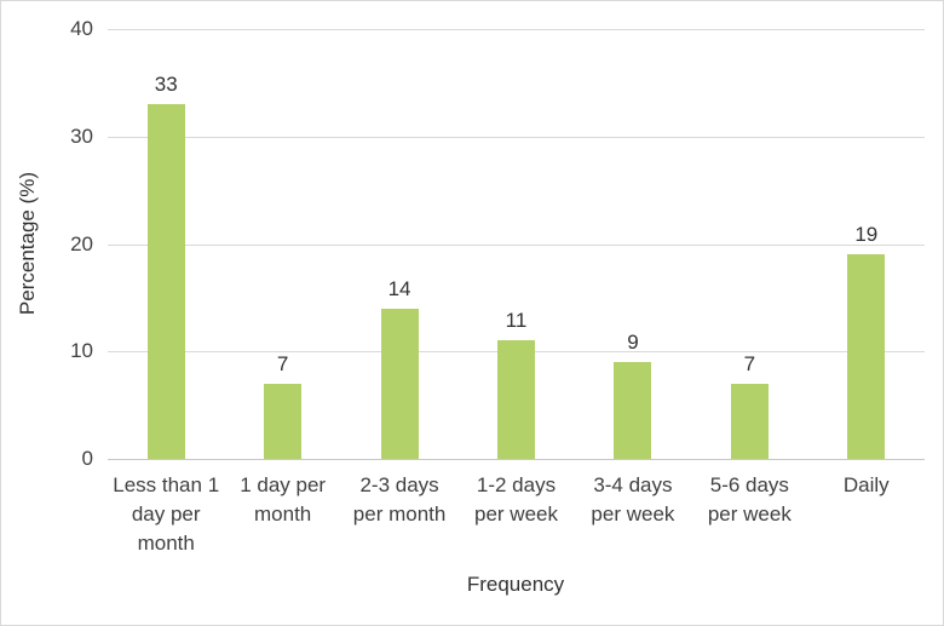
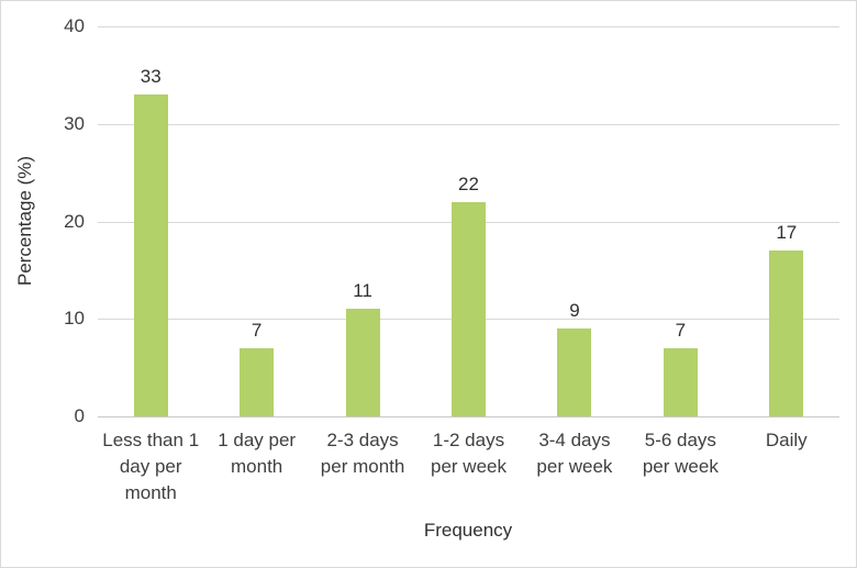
2-3 days per month: 14 -> 11
1-2 days per week: 11 -> 22
Daily: 19 -> 17
